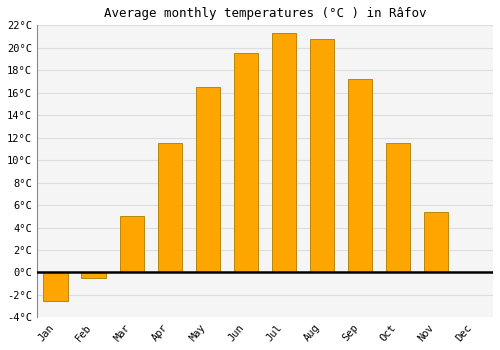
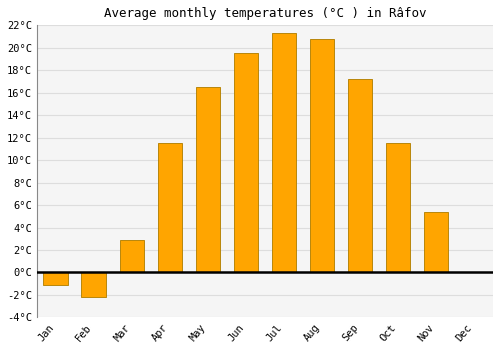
Jan: -2.5°C -> -1.1°C
Feb: -0.5°C -> -2.2°C
Mar: 5.0°C -> 2.9°C
